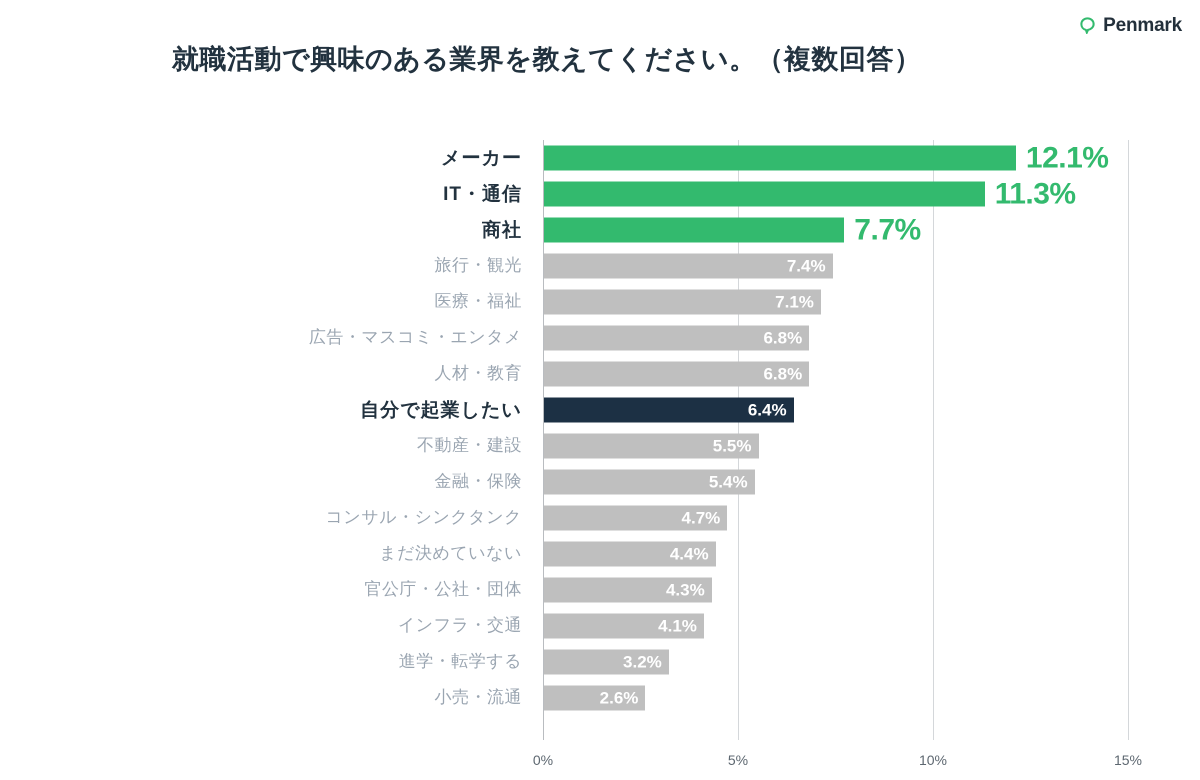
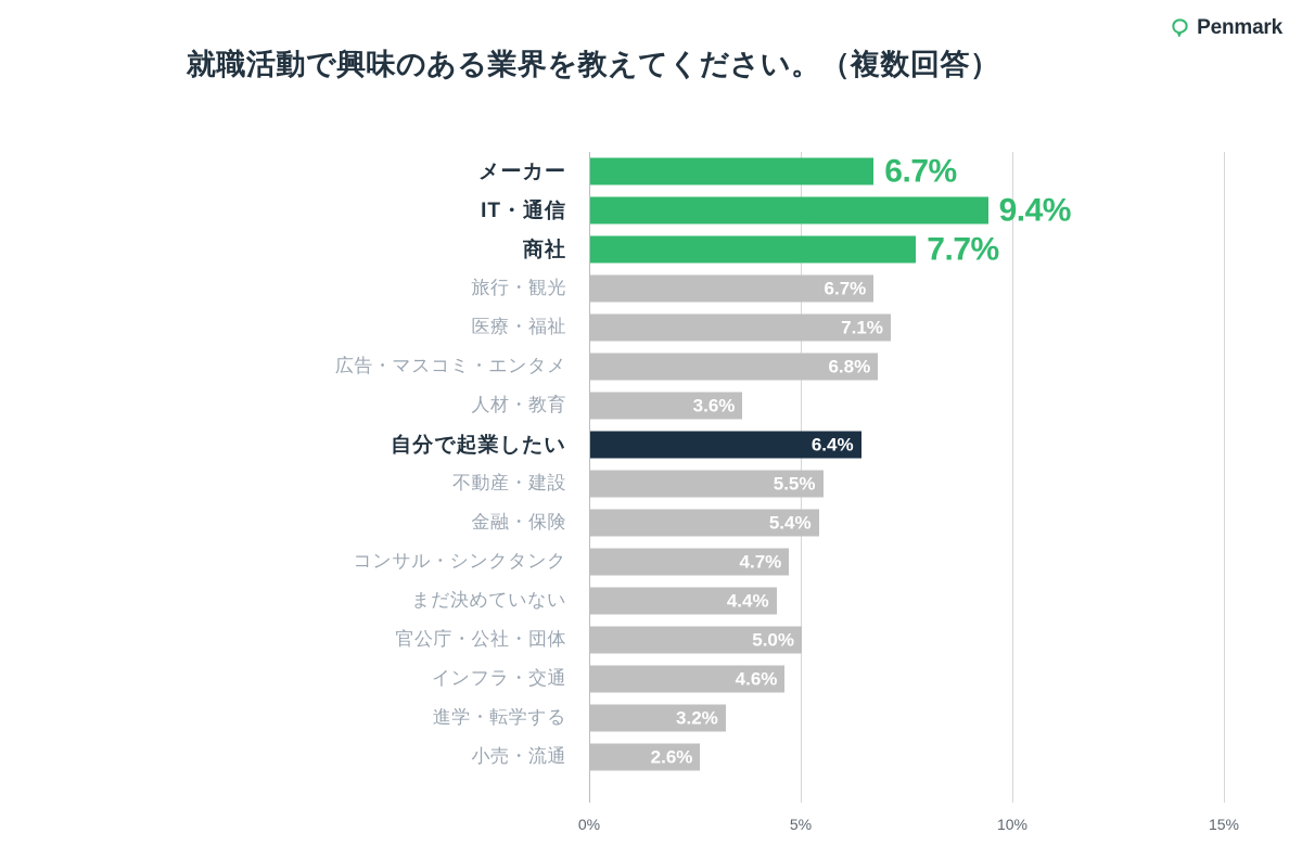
メーカー: 12.1% -> 6.7%
IT・通信: 11.3% -> 9.4%
旅行・観光: 7.4% -> 6.7%
人材・教育: 6.8% -> 3.6%
官公庁・公社・団体: 4.3% -> 5.0%
インフラ・交通: 4.1% -> 4.6%
